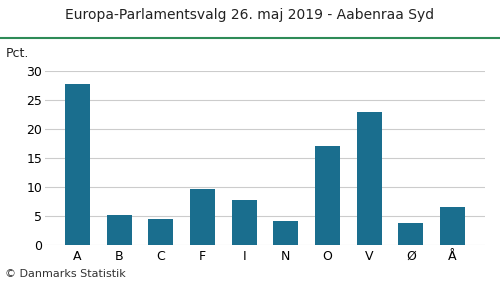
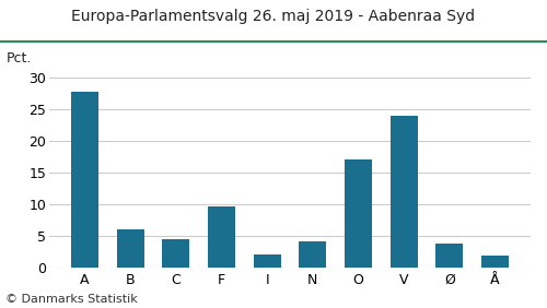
B: 5.2 -> 6.1
I: 7.8 -> 2.2
V: 22.8 -> 23.9
Å: 6.6 -> 2.0
